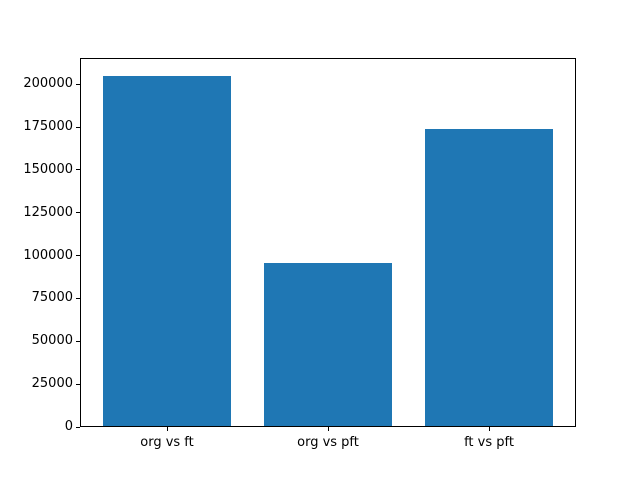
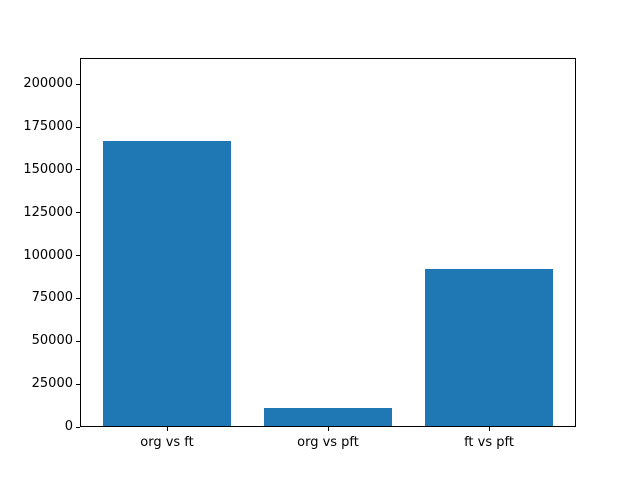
org vs ft: 205000 -> 167000
org vs pft: 96000 -> 11000
ft vs pft: 174000 -> 92000
